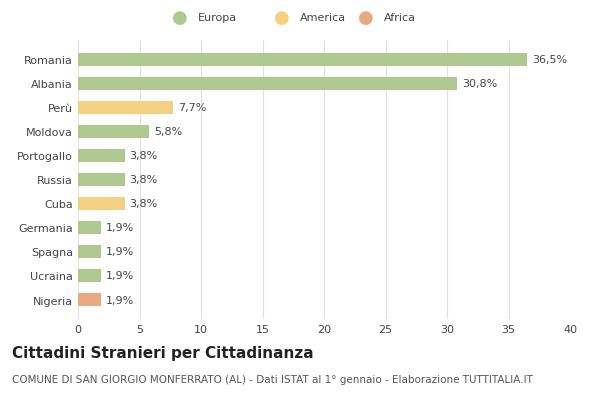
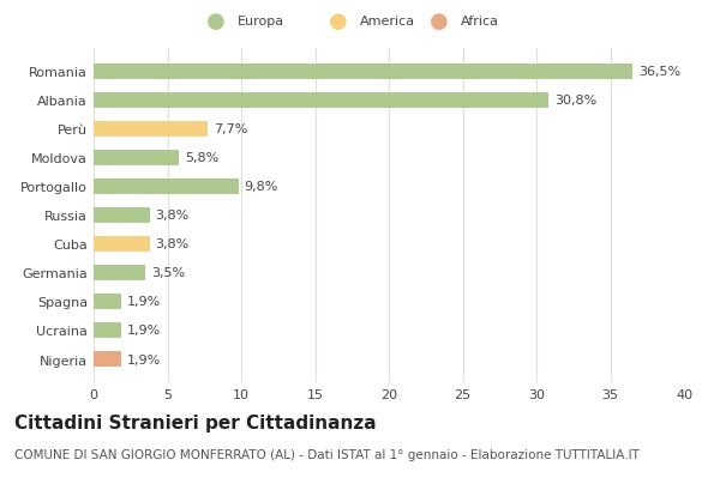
Portogallo: 3,8% -> 9,8%
Germania: 1,9% -> 3,5%
